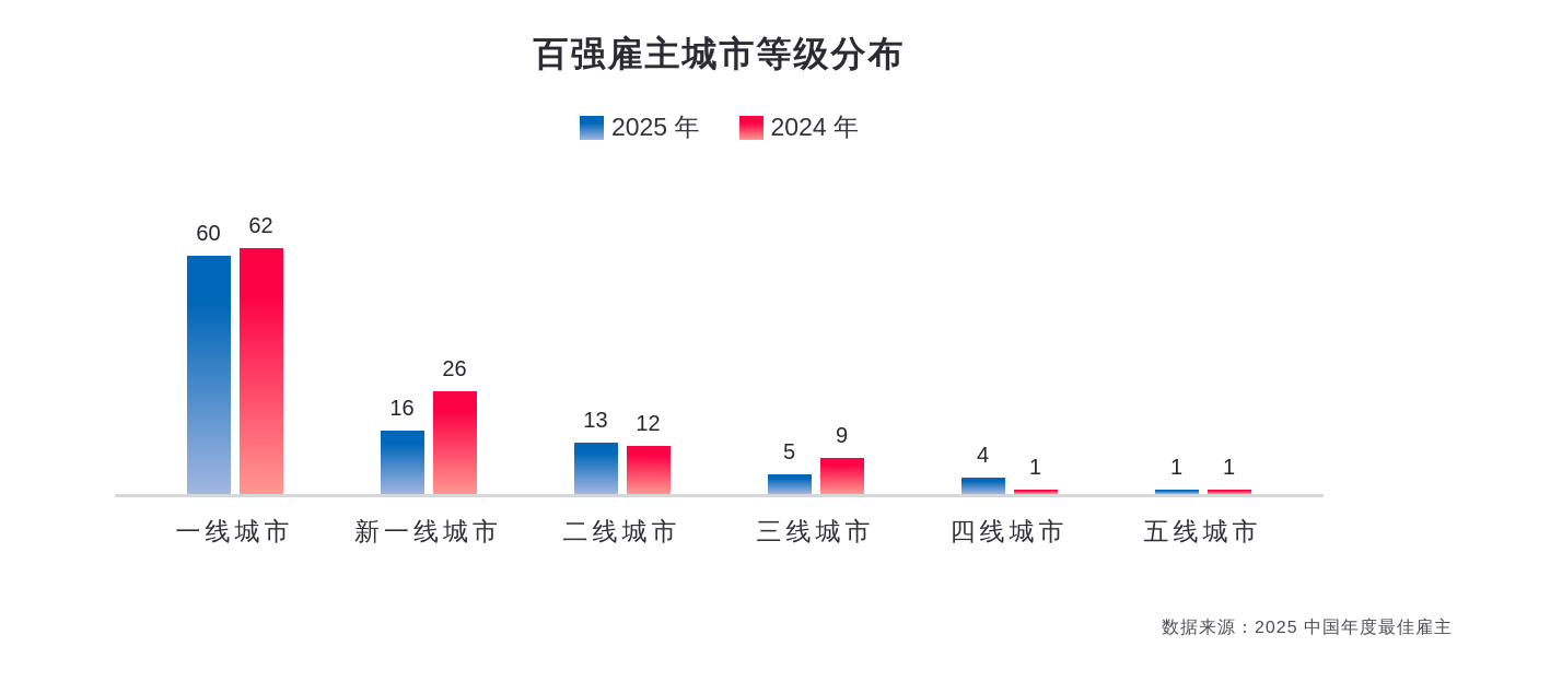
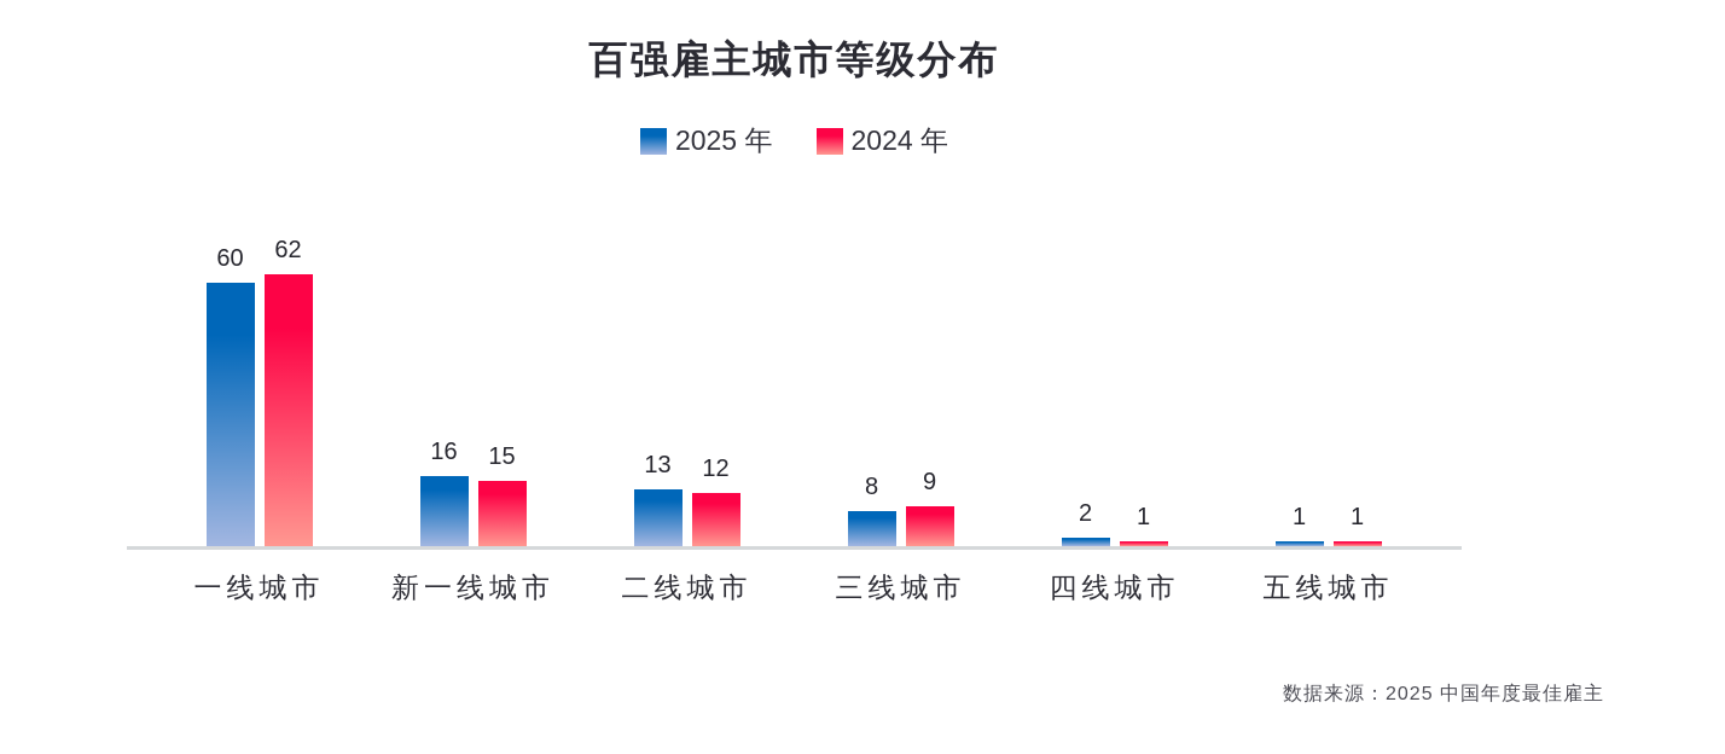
2024 年/新一线城市: 26 -> 15
2025 年/三线城市: 5 -> 8
2025 年/四线城市: 4 -> 2
